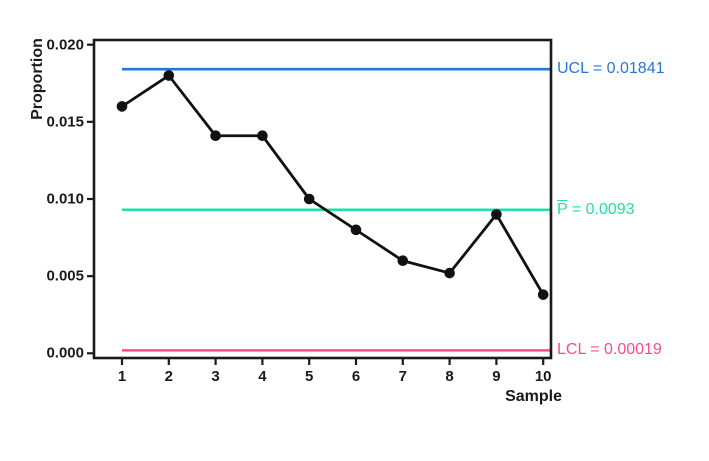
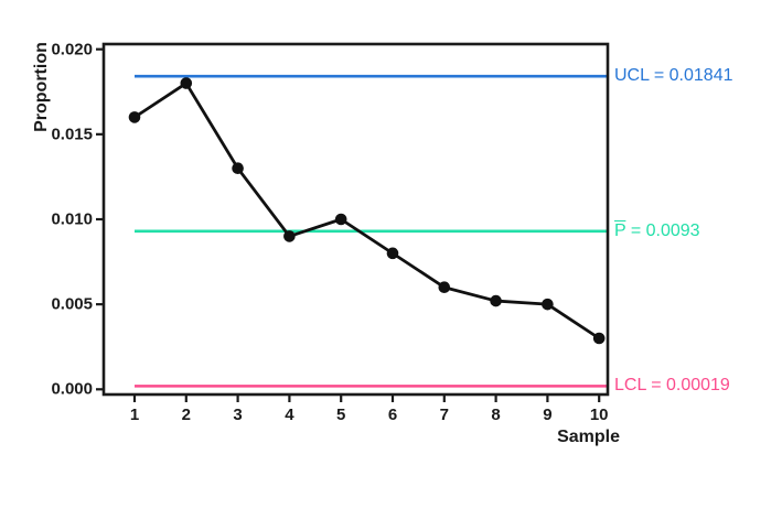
3: 0.0141 -> 0.0130
4: 0.0141 -> 0.0090
9: 0.0090 -> 0.0050
10: 0.0038 -> 0.0030
